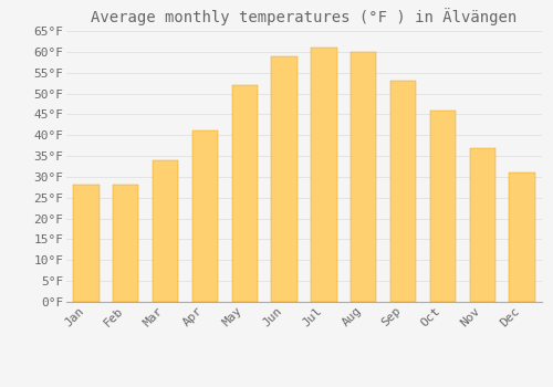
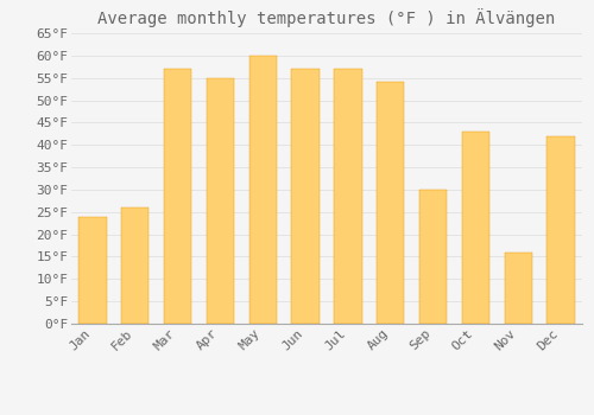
Jan: 28°F -> 24°F
Feb: 28°F -> 26°F
Mar: 34°F -> 57°F
Apr: 41°F -> 55°F
May: 52°F -> 60°F
Jun: 59°F -> 57°F
Jul: 61°F -> 57°F
Aug: 60°F -> 54°F
Sep: 53°F -> 30°F
Oct: 46°F -> 43°F
Nov: 37°F -> 16°F
Dec: 31°F -> 42°F
